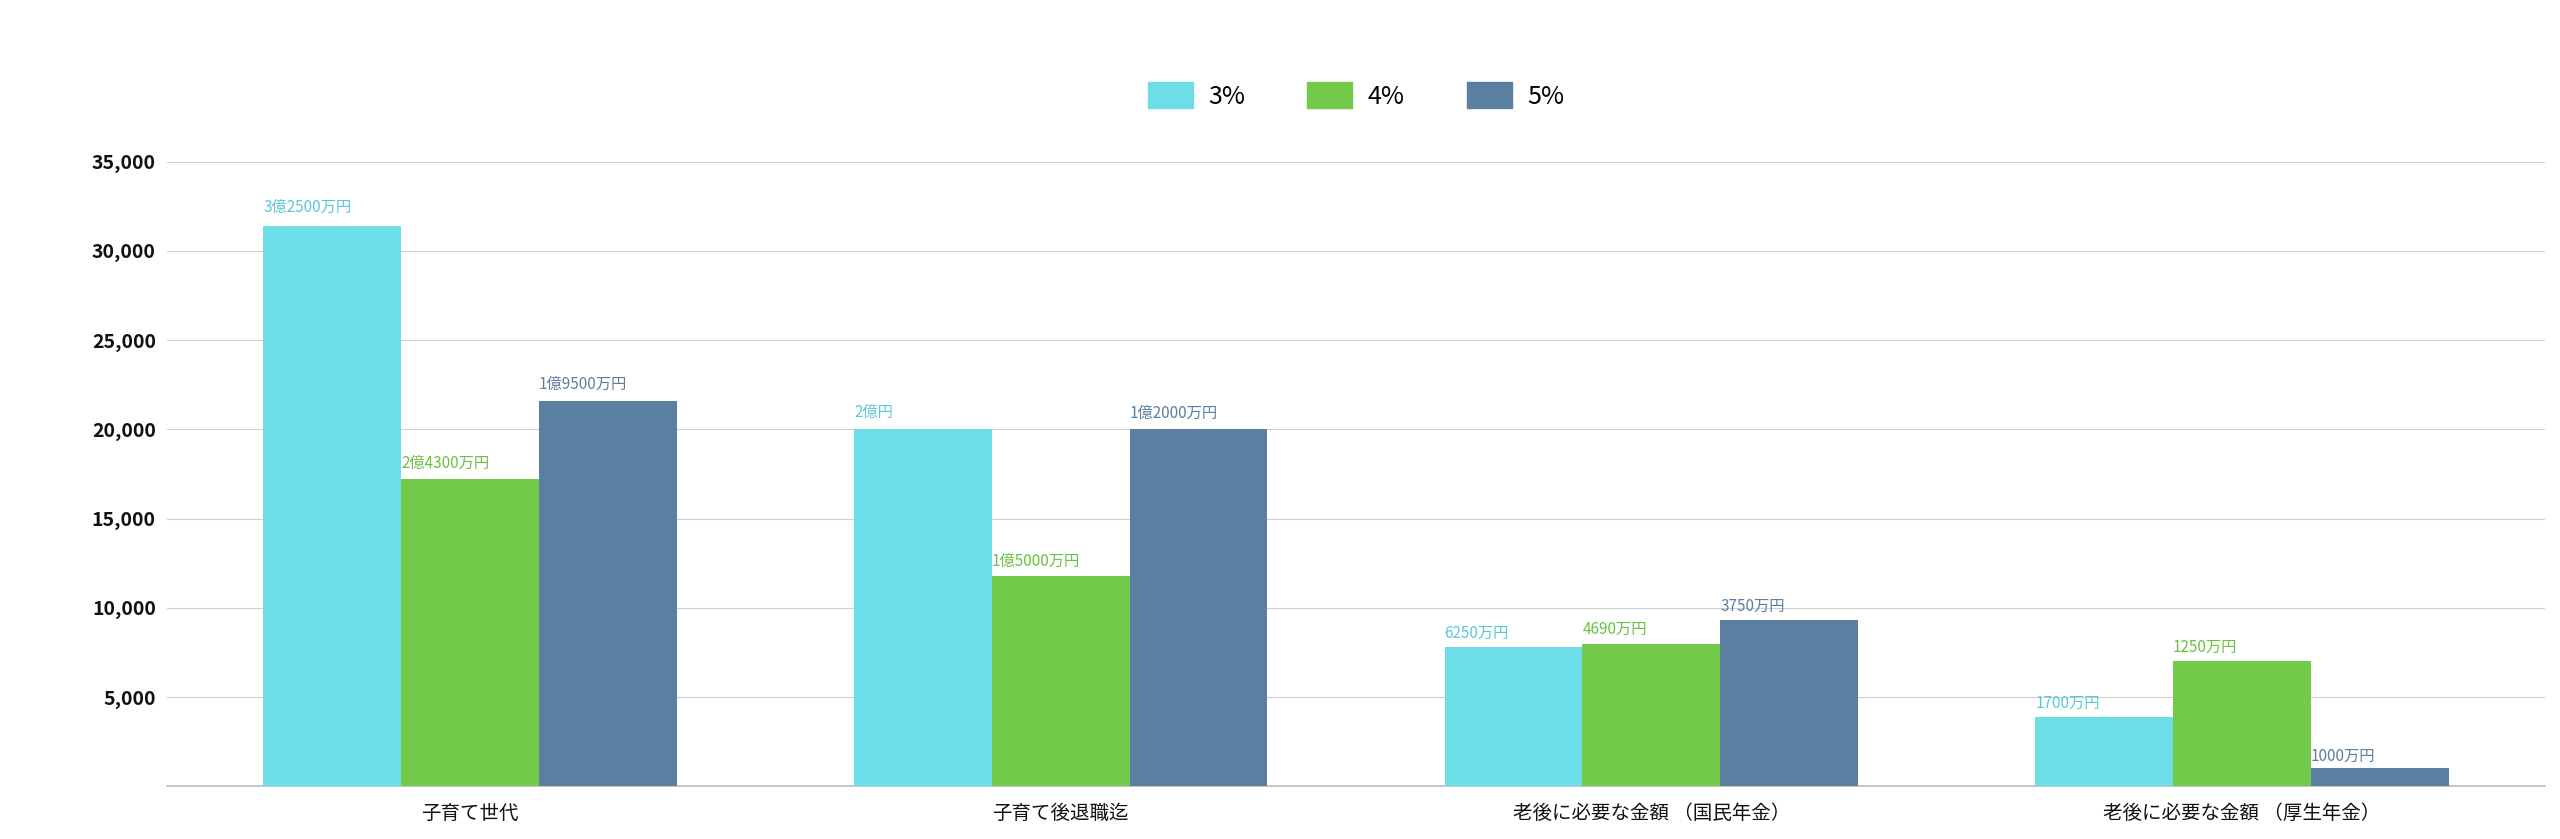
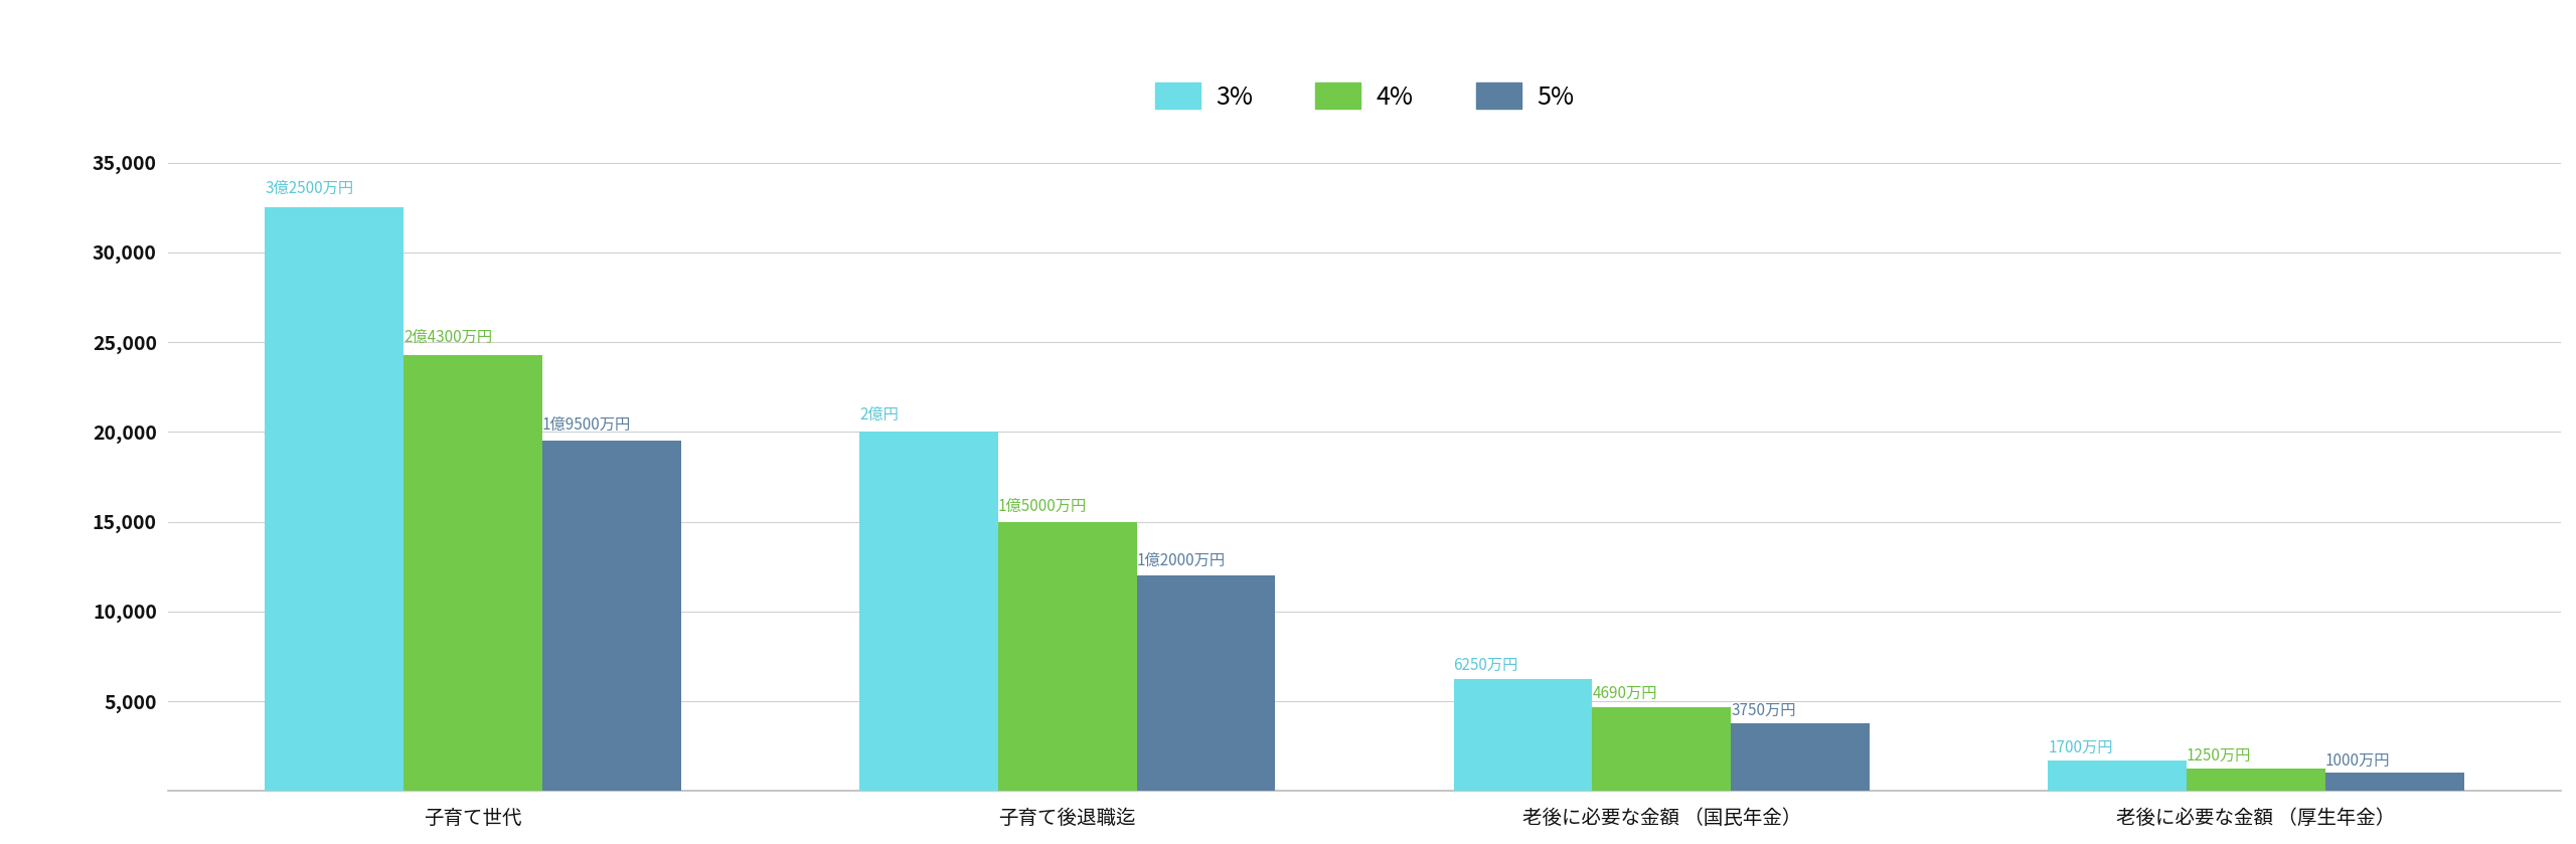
3%/子育て世代: 31,400 -> 32,500
4%/子育て世代: 17,200 -> 24,300
5%/子育て世代: 21,600 -> 19,500
4%/子育て後退職迄: 11,800 -> 15,000
5%/子育て後退職迄: 20,000 -> 12,000
3%/老後に必要な金額 （国民年金）: 7,800 -> 6,200
4%/老後に必要な金額 （国民年金）: 8,000 -> 4,700
5%/老後に必要な金額 （国民年金）: 9,300 -> 3,800
3%/老後に必要な金額 （厚生年金）: 3,900 -> 1,700
4%/老後に必要な金額 （厚生年金）: 7,000 -> 1,200
